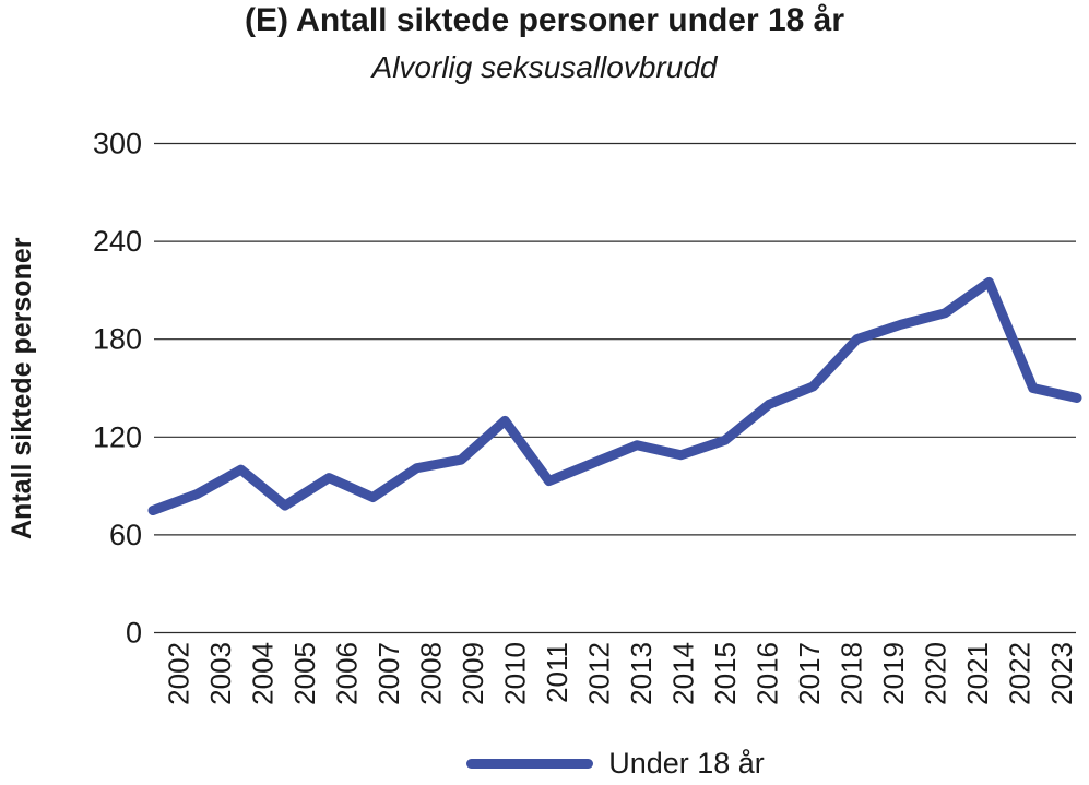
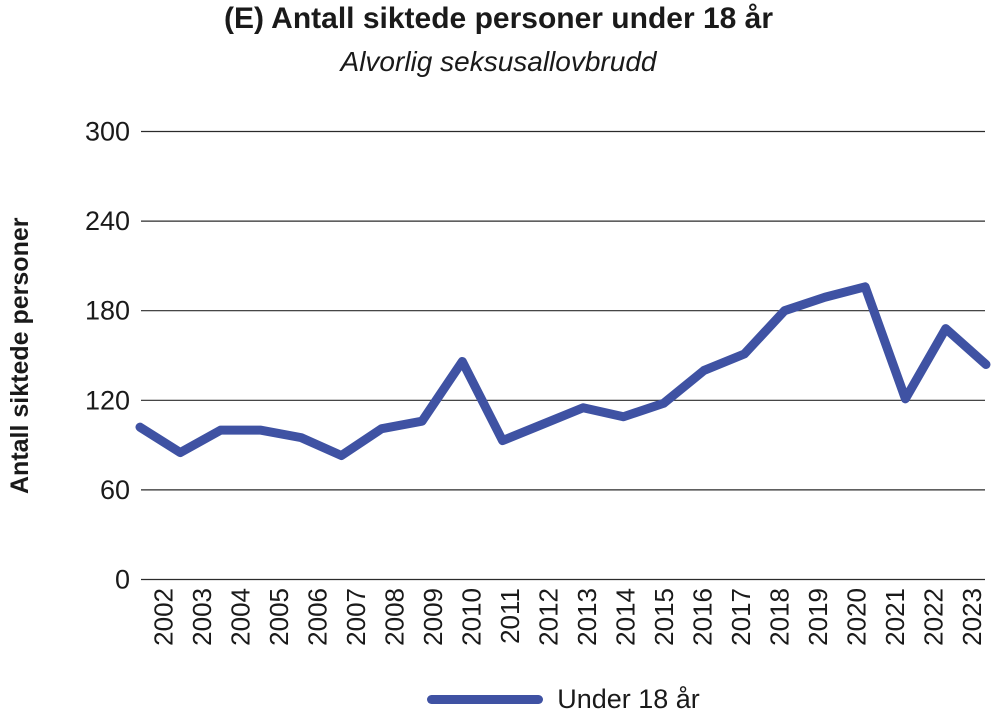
2002: 75 -> 102
2005: 78 -> 100
2010: 130 -> 146
2021: 215 -> 121
2022: 150 -> 168
